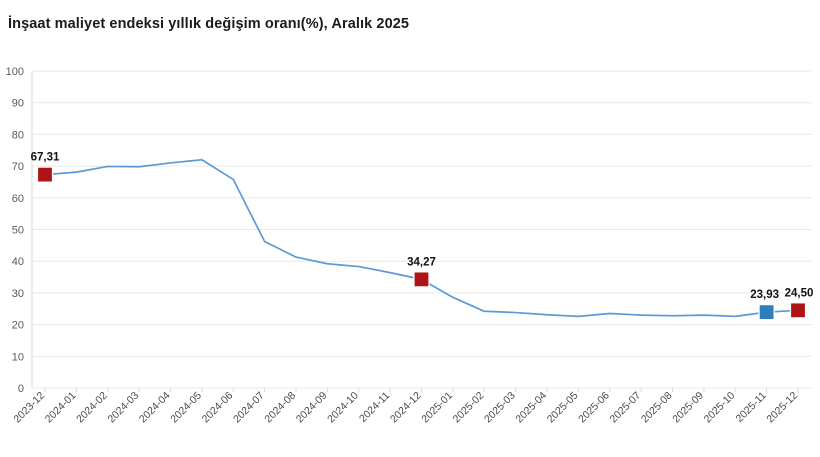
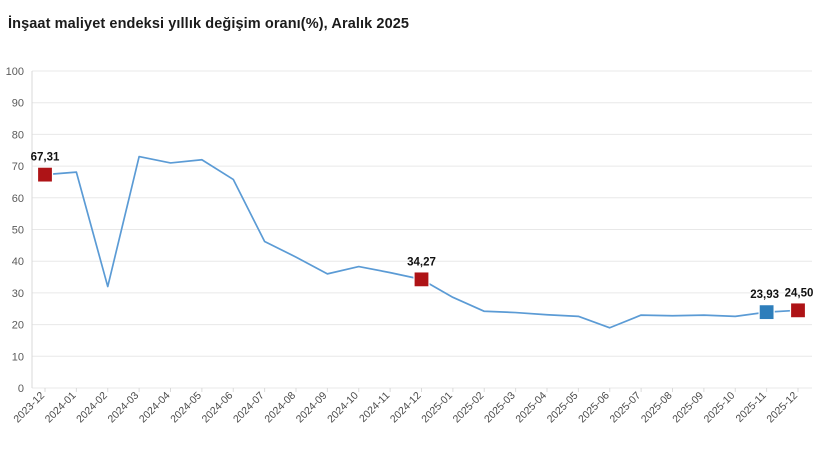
2024-02: 70 -> 32
2024-03: 70 -> 73
2024-09: 39 -> 36
2025-06: 24 -> 19
